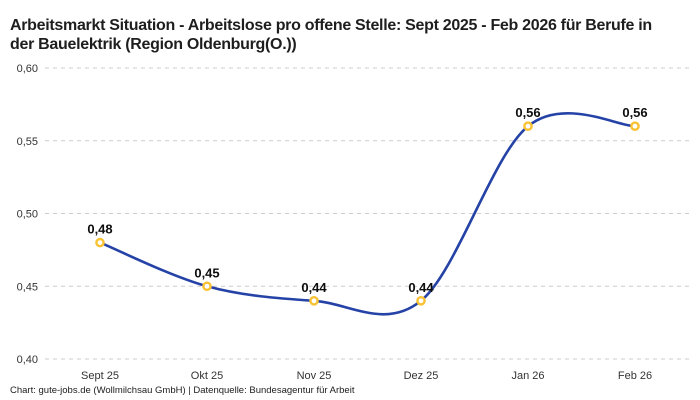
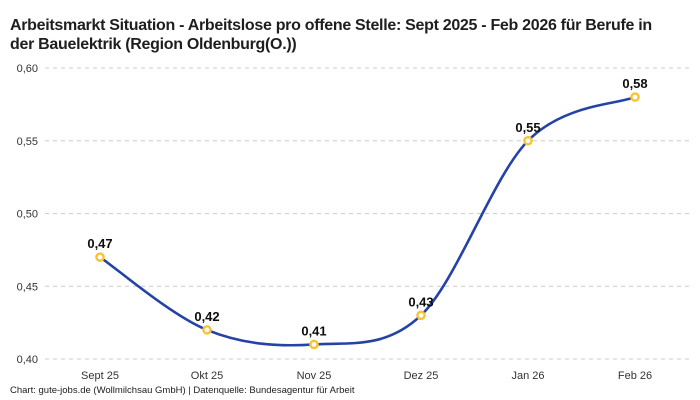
Sept 25: 0,48 -> 0,47
Okt 25: 0,45 -> 0,42
Nov 25: 0,44 -> 0,41
Dez 25: 0,44 -> 0,43
Jan 26: 0,56 -> 0,55
Feb 26: 0,56 -> 0,58
